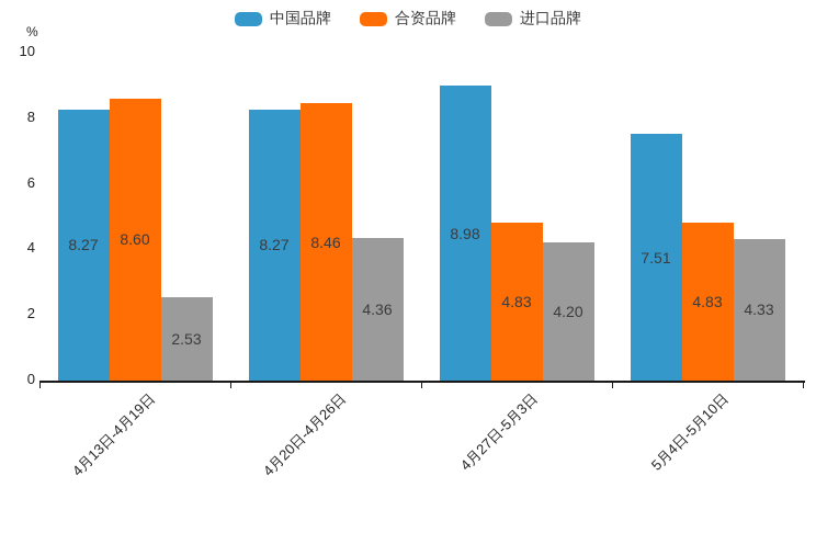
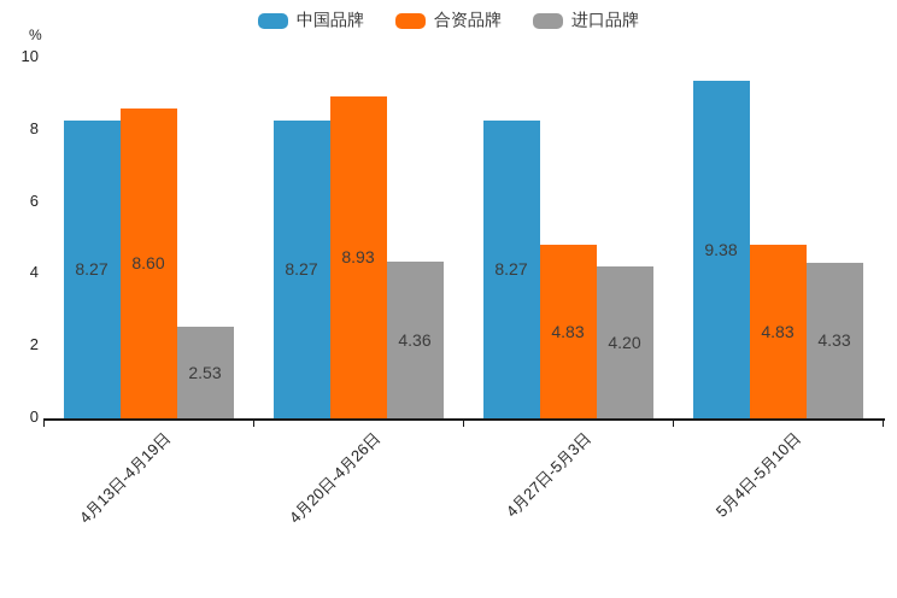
合资品牌/4月20日-4月26日: 8.46 -> 8.93
中国品牌/4月27日-5月3日: 8.98 -> 8.27
中国品牌/5月4日-5月10日: 7.51 -> 9.38
